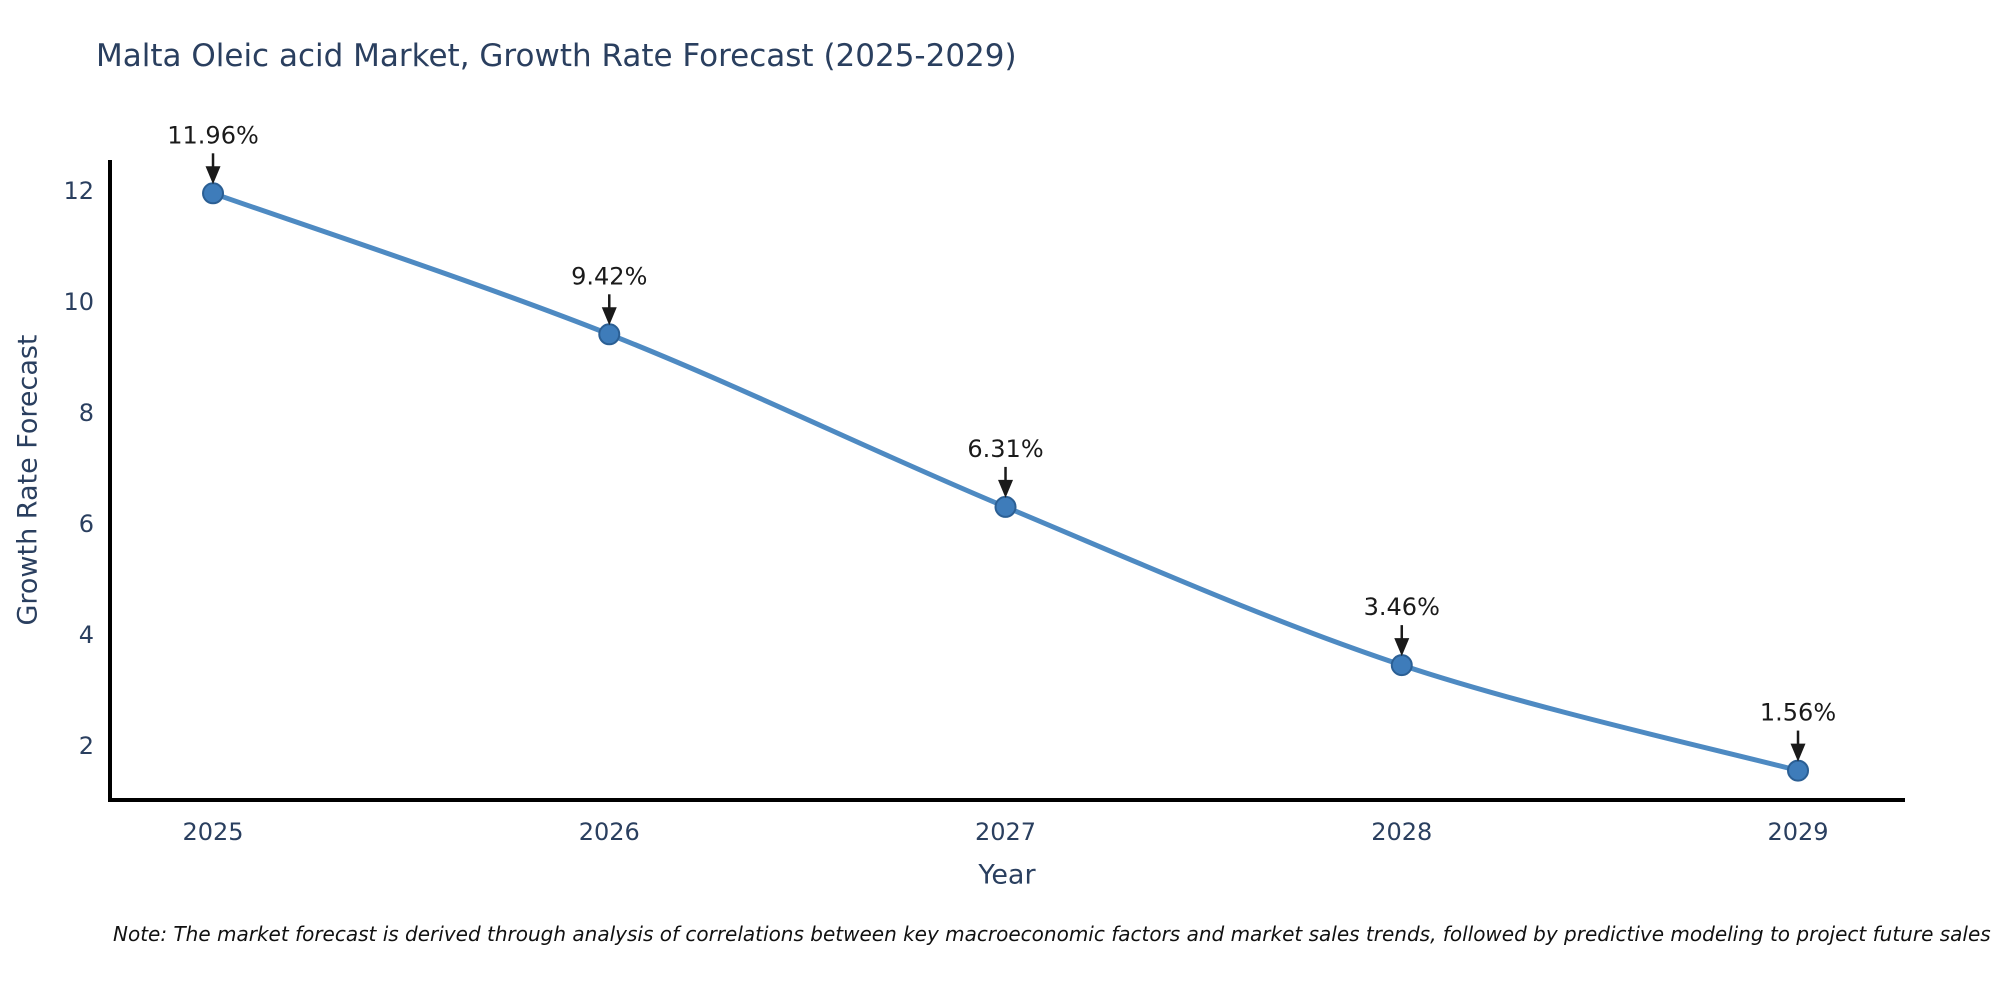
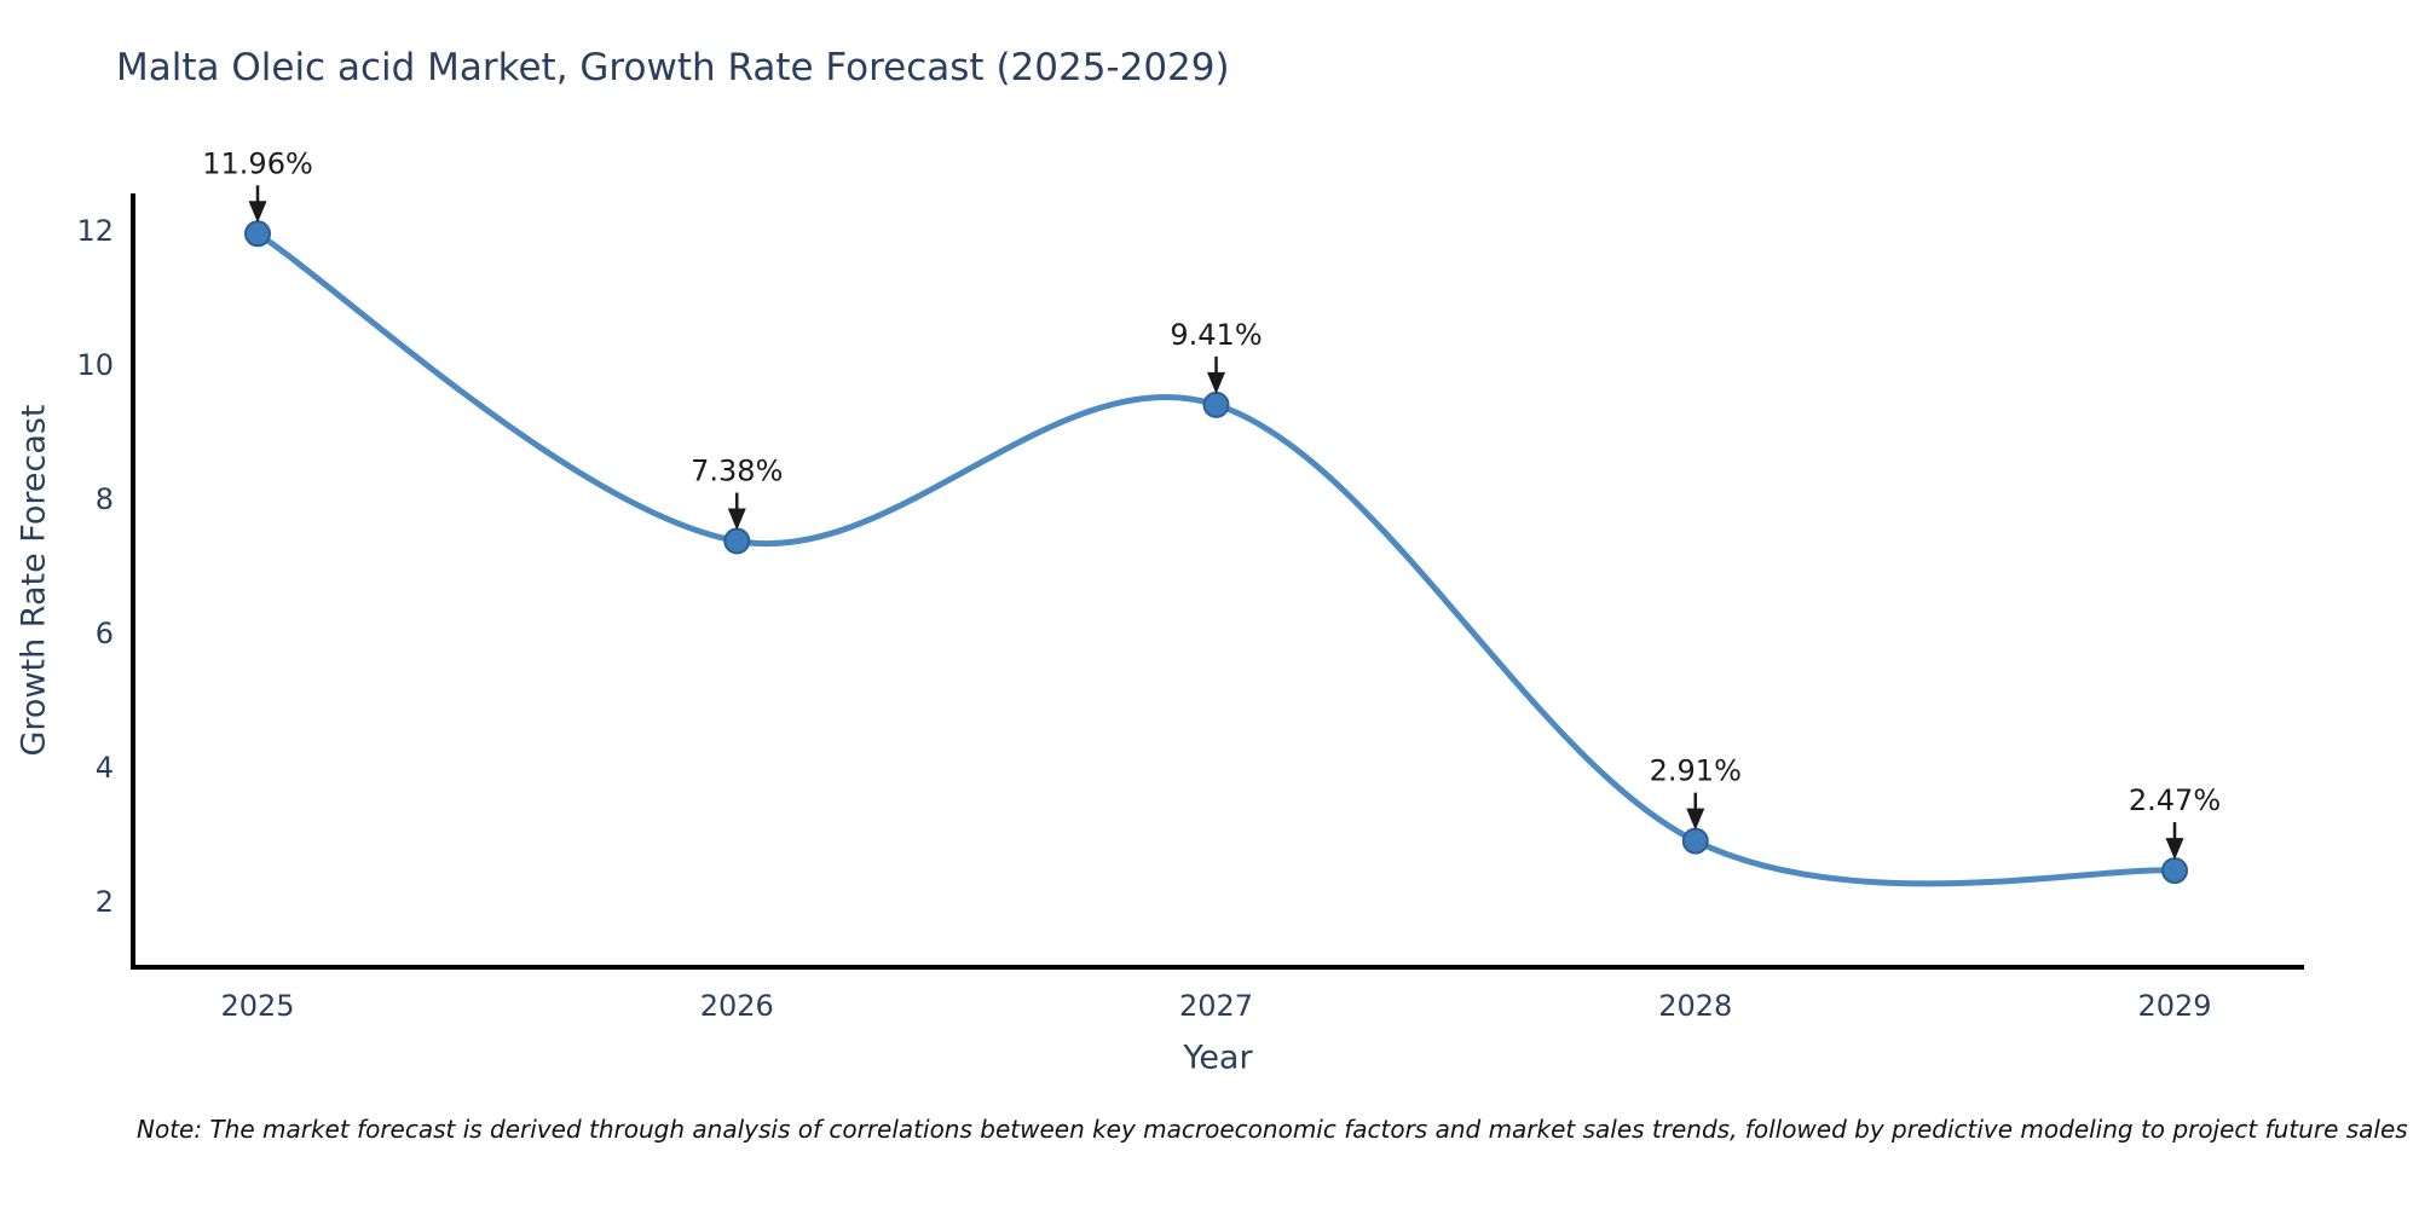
2026: 9.42% -> 7.38%
2027: 6.31% -> 9.41%
2028: 3.46% -> 2.91%
2029: 1.56% -> 2.47%
